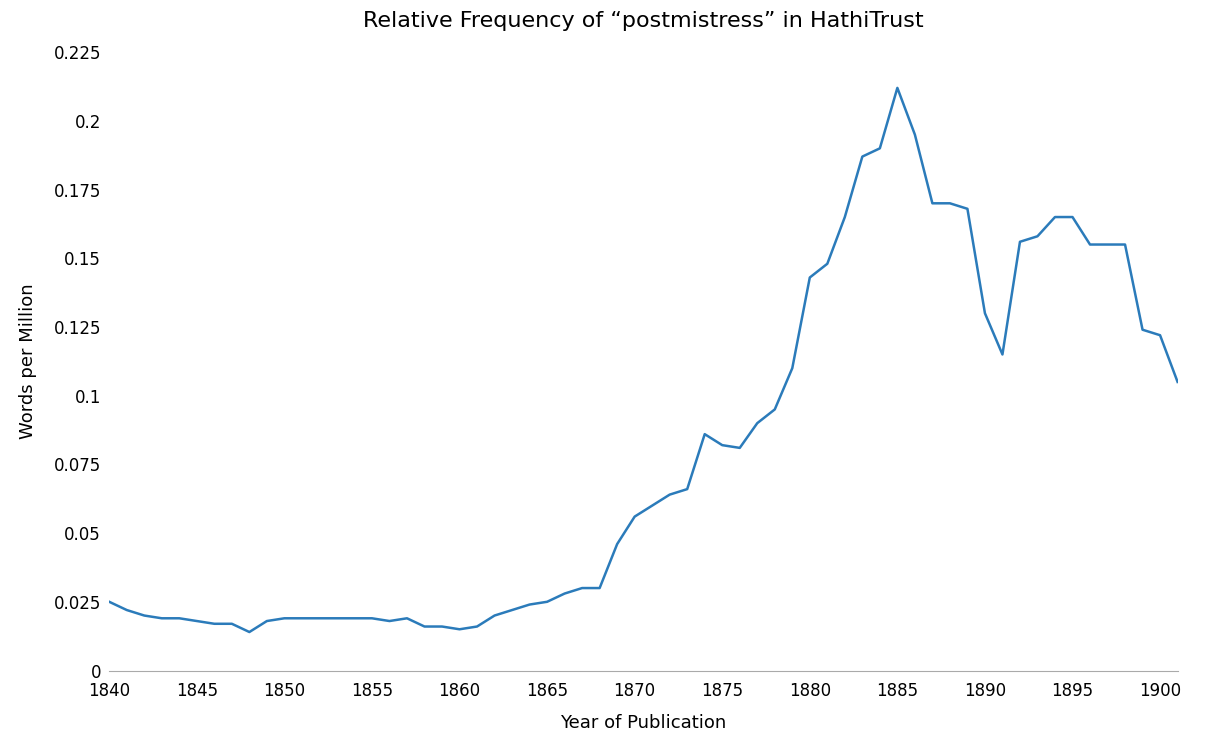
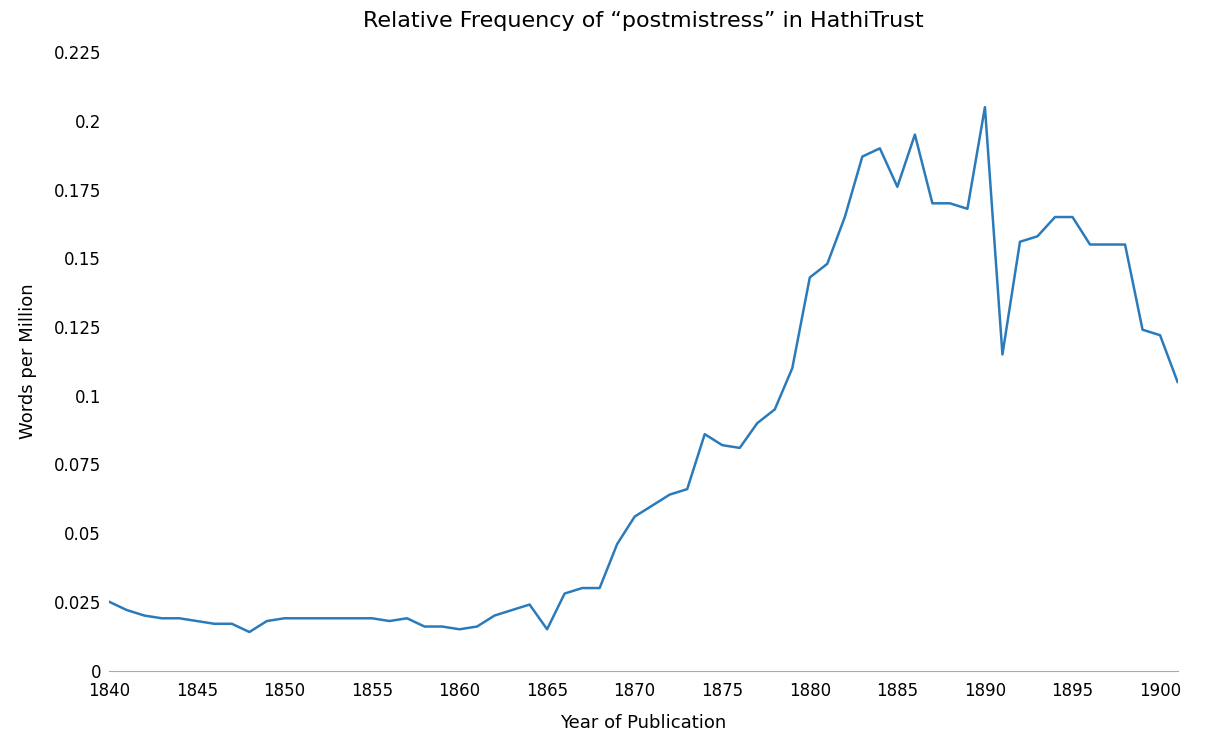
1865: 0.025 -> 0.015
1885: 0.212 -> 0.176
1890: 0.130 -> 0.205
